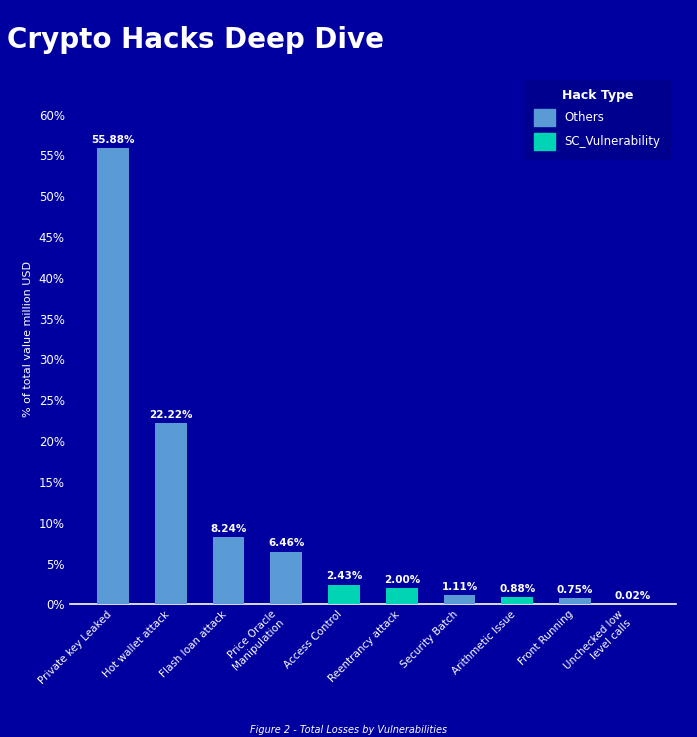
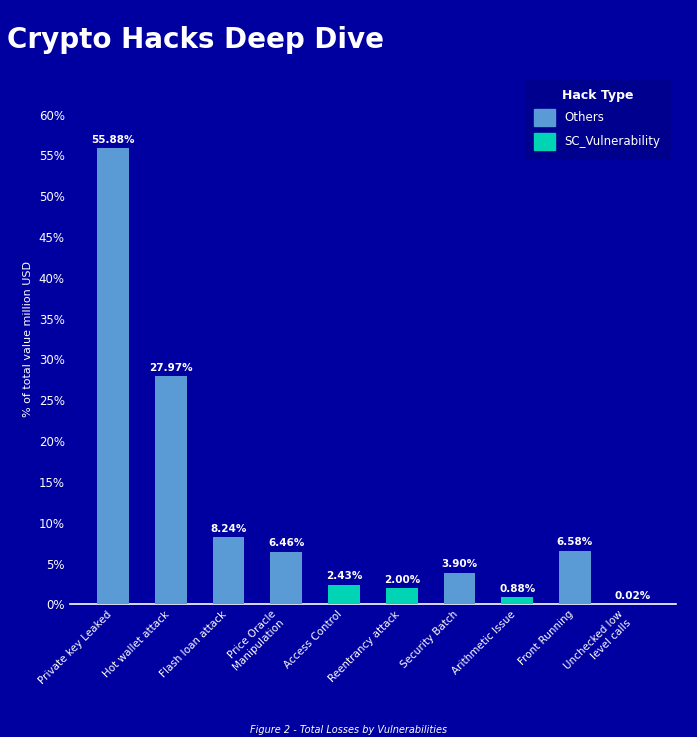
Hot wallet attack: 22.22% -> 27.97%
Security Batch: 1.11% -> 3.90%
Front Running: 0.75% -> 6.58%
